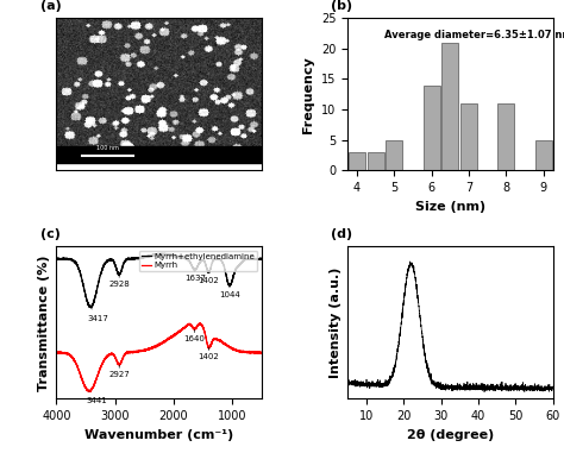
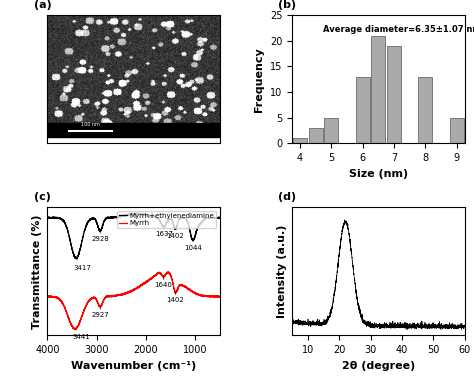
4: 3 -> 1
6: 14 -> 13
7: 11 -> 19
8: 11 -> 13
